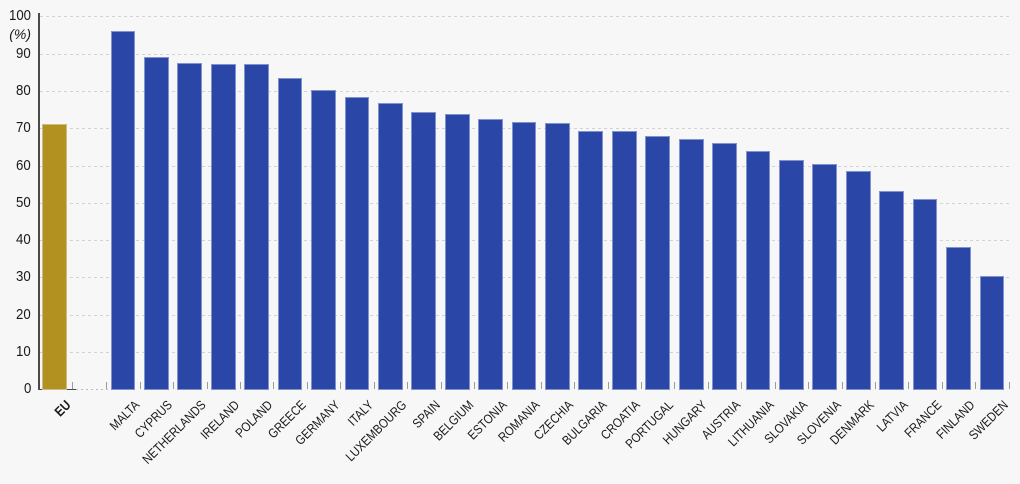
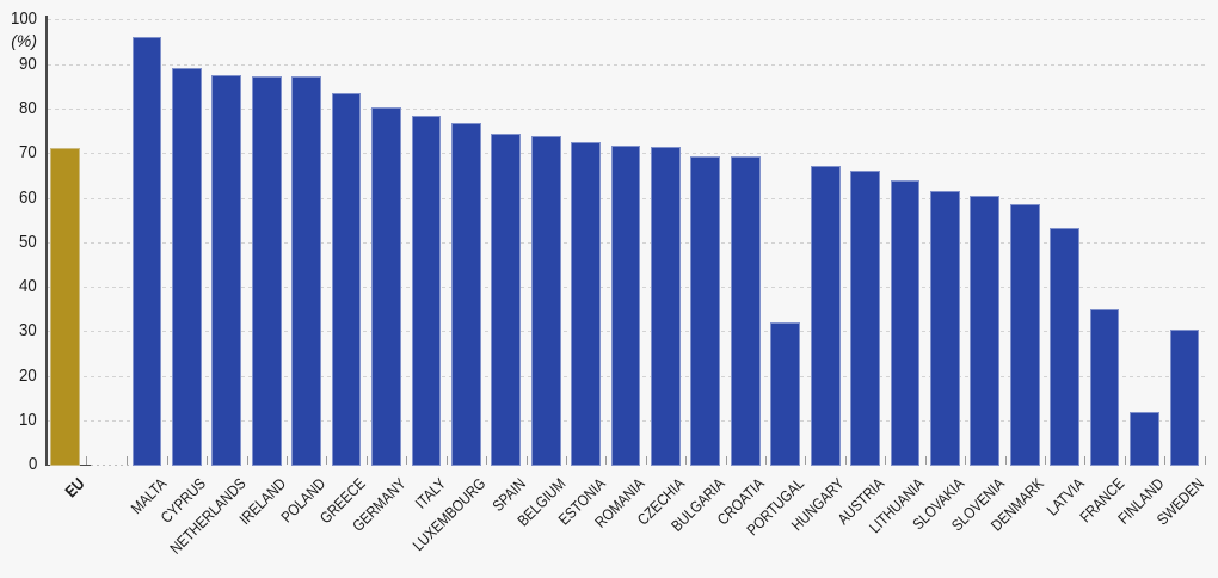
PORTUGAL: 68 -> 32
FRANCE: 51 -> 35
FINLAND: 38 -> 12
